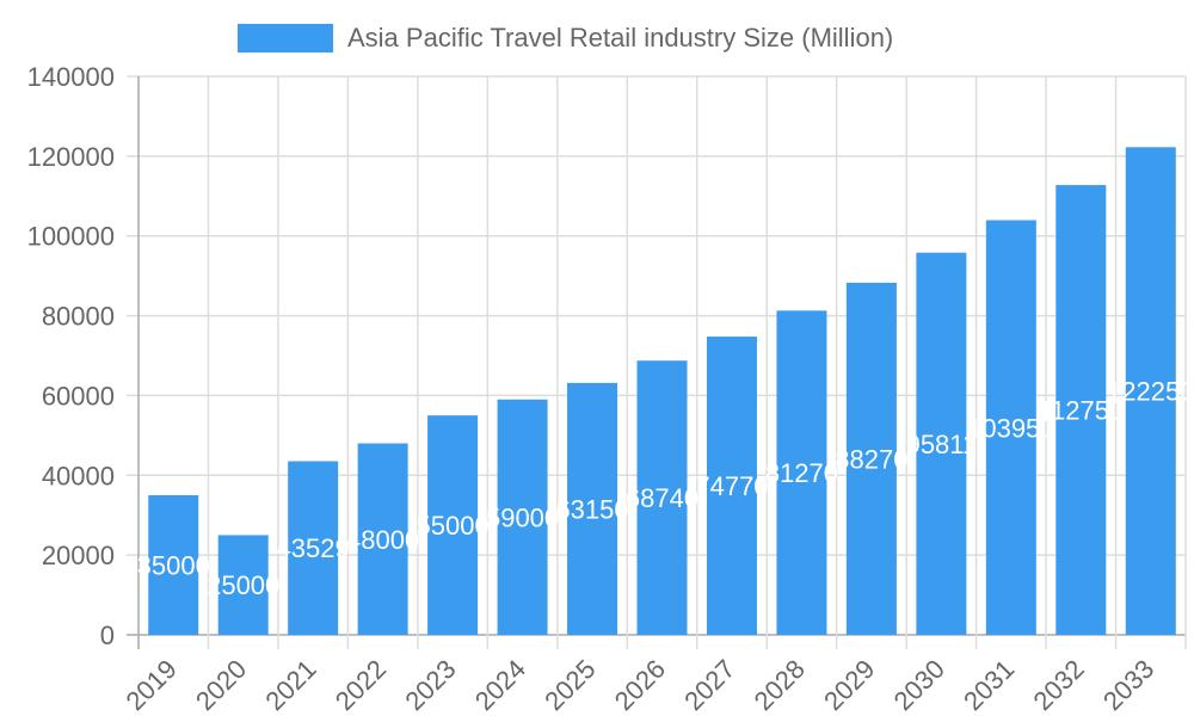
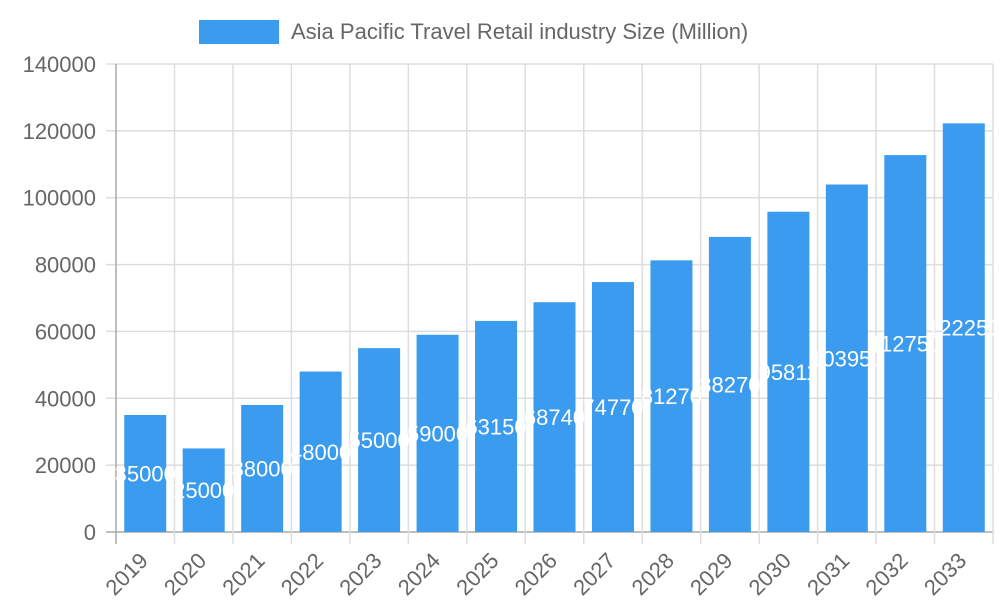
2021: 43529 -> 38000
